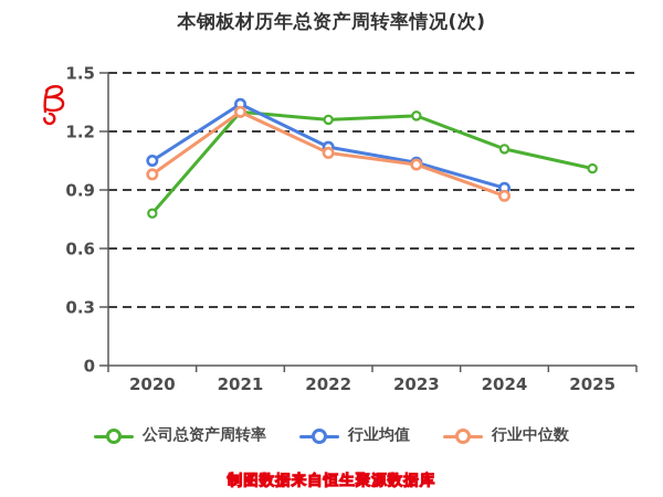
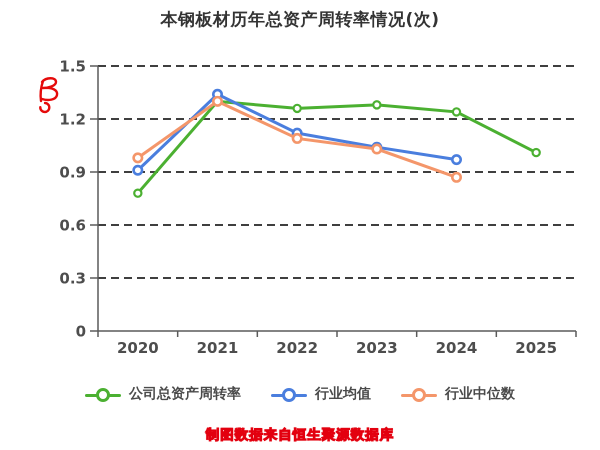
行业均值/2020: 1.05 -> 0.91
公司总资产周转率/2024: 1.11 -> 1.24
行业均值/2024: 0.91 -> 0.97
